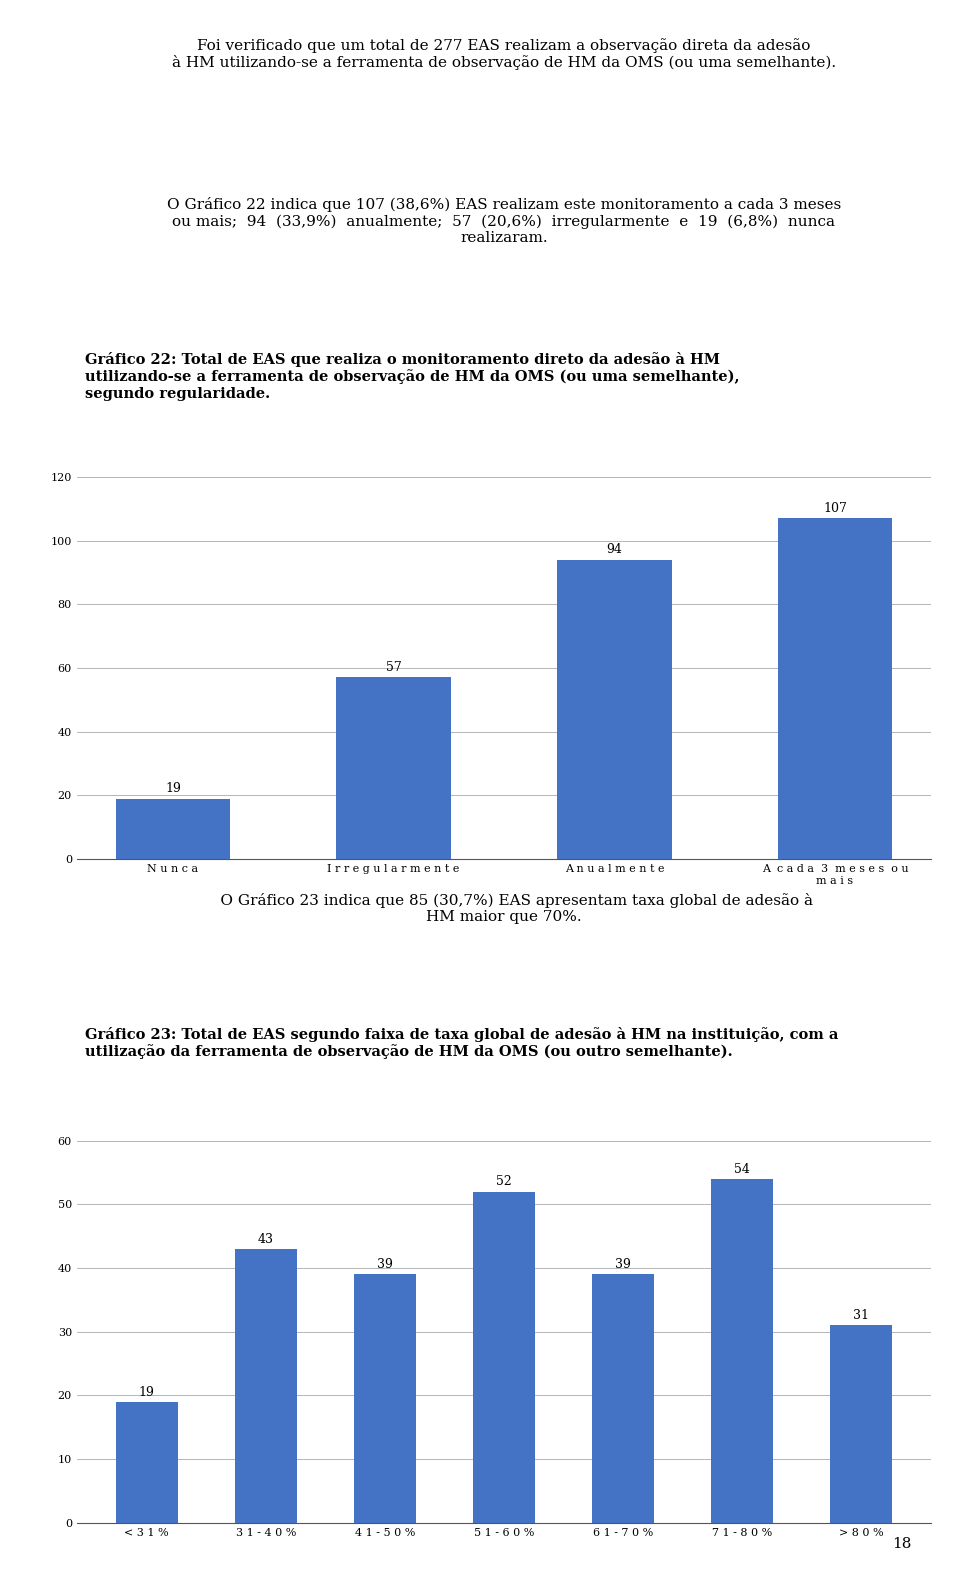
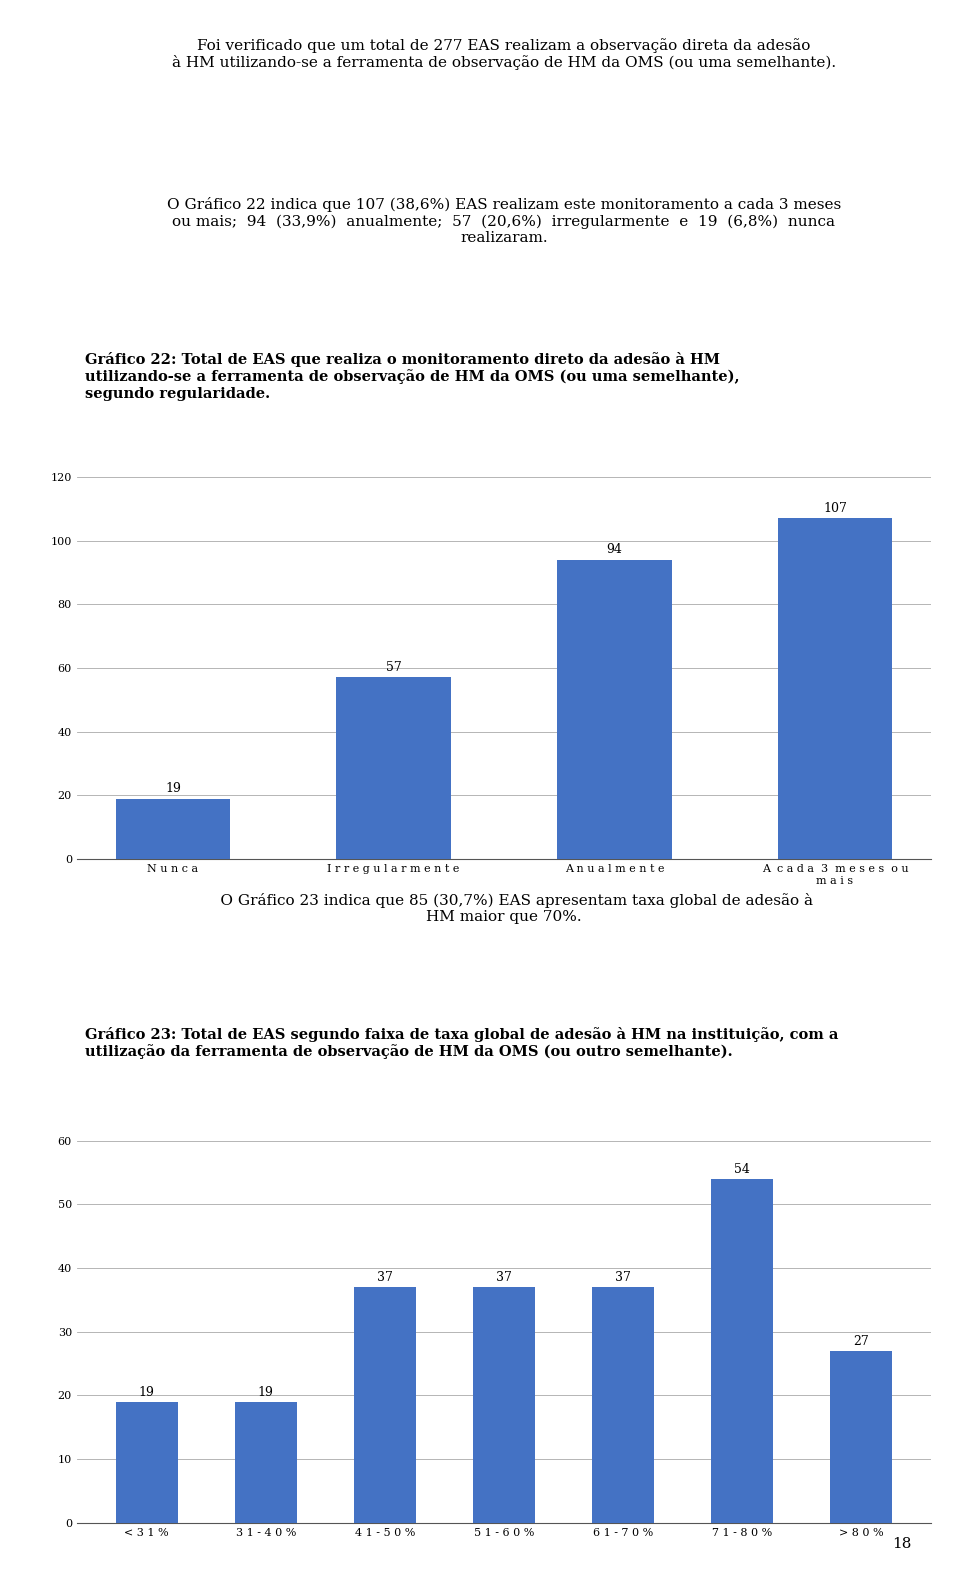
3 1 - 4 0 %: 43 -> 19
4 1 - 5 0 %: 39 -> 37
5 1 - 6 0 %: 52 -> 37
6 1 - 7 0 %: 39 -> 37
> 8 0 %: 31 -> 27
